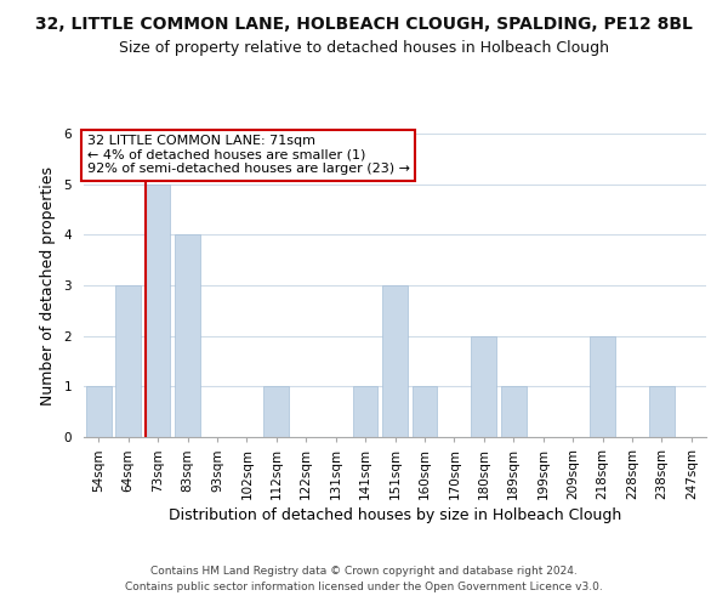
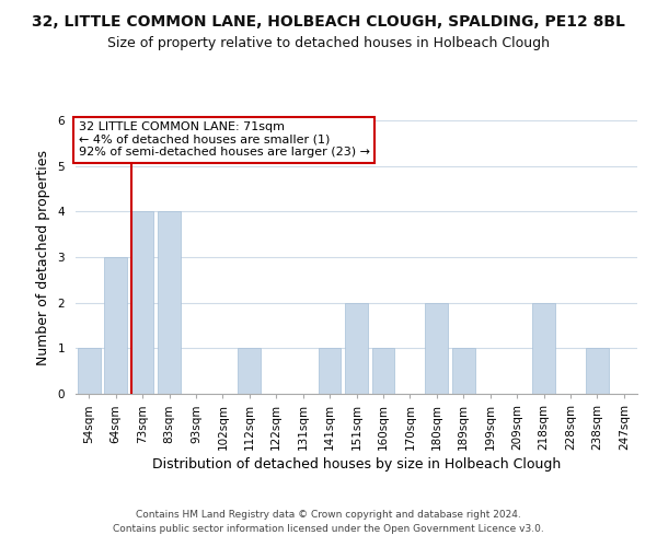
73sqm: 5 -> 4
151sqm: 3 -> 2
